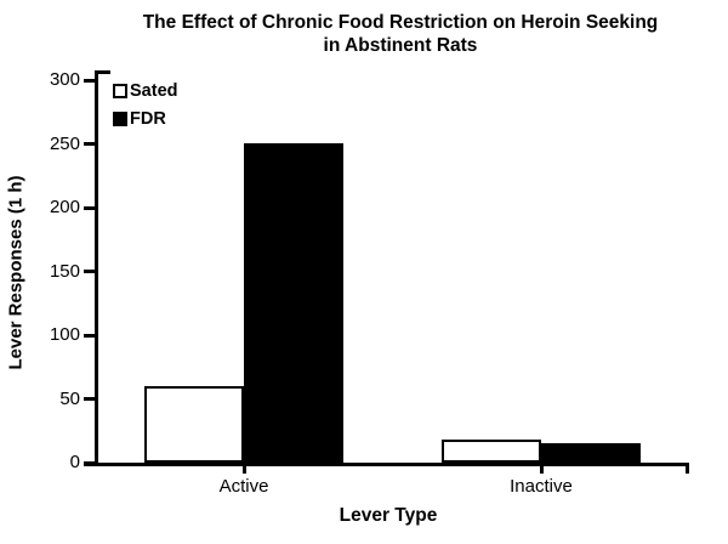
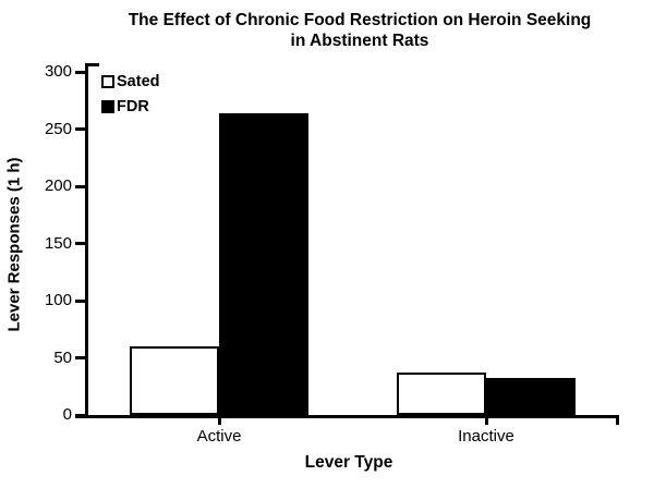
FDR/Active: 250 -> 264
Sated/Inactive: 18 -> 37
FDR/Inactive: 15 -> 32
